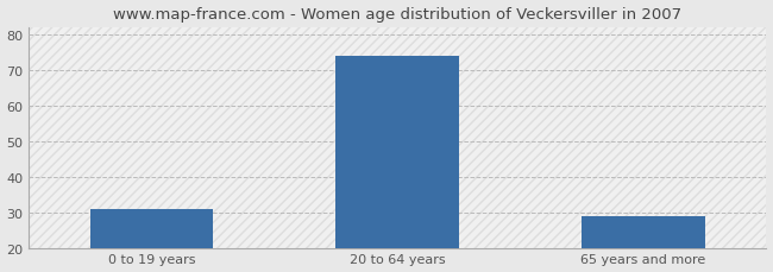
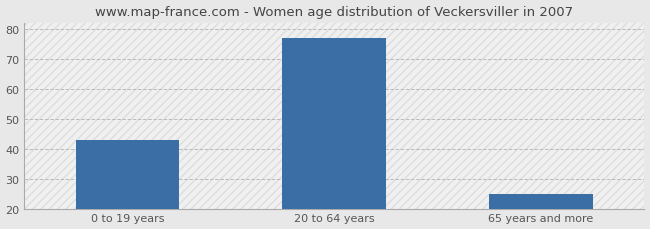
0 to 19 years: 31 -> 43
20 to 64 years: 74 -> 77
65 years and more: 29 -> 25
